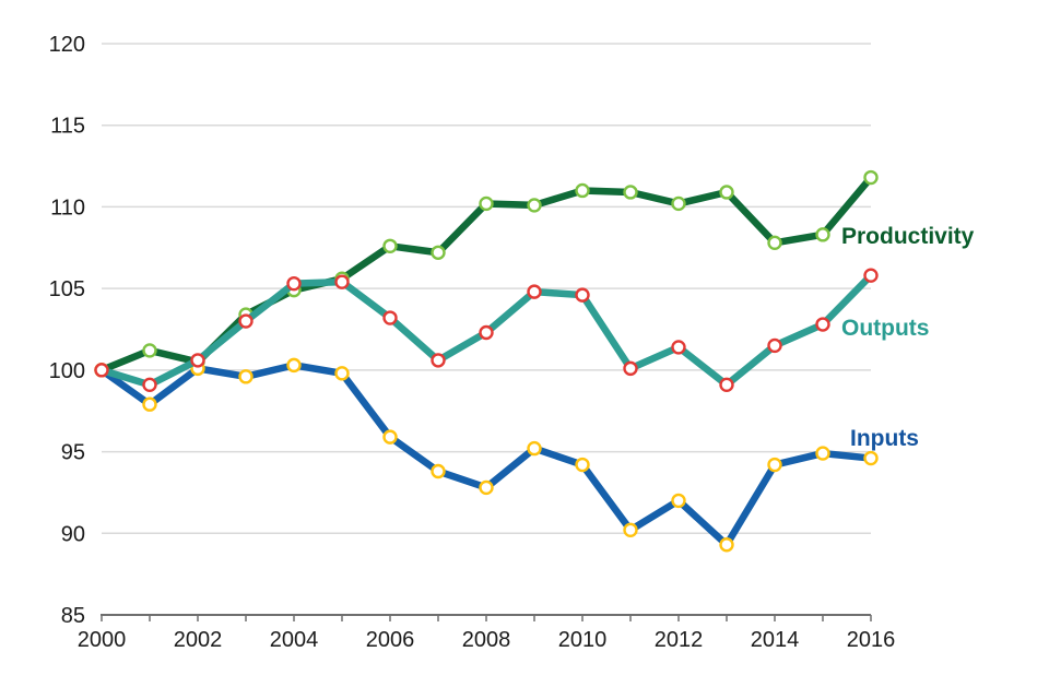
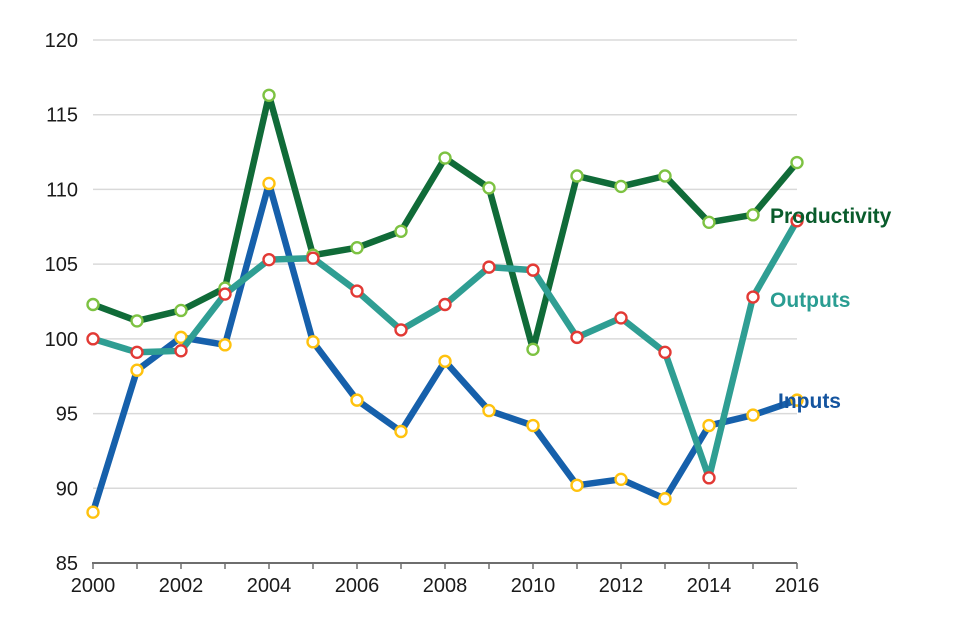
Productivity/2000: 100.0 -> 102.3
Inputs/2000: 100.0 -> 88.4
Productivity/2002: 100.5 -> 101.9
Outputs/2002: 100.6 -> 99.2
Productivity/2004: 104.9 -> 116.3
Inputs/2004: 100.3 -> 110.4
Productivity/2006: 107.6 -> 106.1
Productivity/2008: 110.2 -> 112.1
Inputs/2008: 92.8 -> 98.5
Productivity/2010: 111.0 -> 99.3
Inputs/2012: 92.0 -> 90.6
Outputs/2014: 101.5 -> 90.7
Outputs/2016: 105.8 -> 107.9
Inputs/2016: 94.6 -> 95.9
